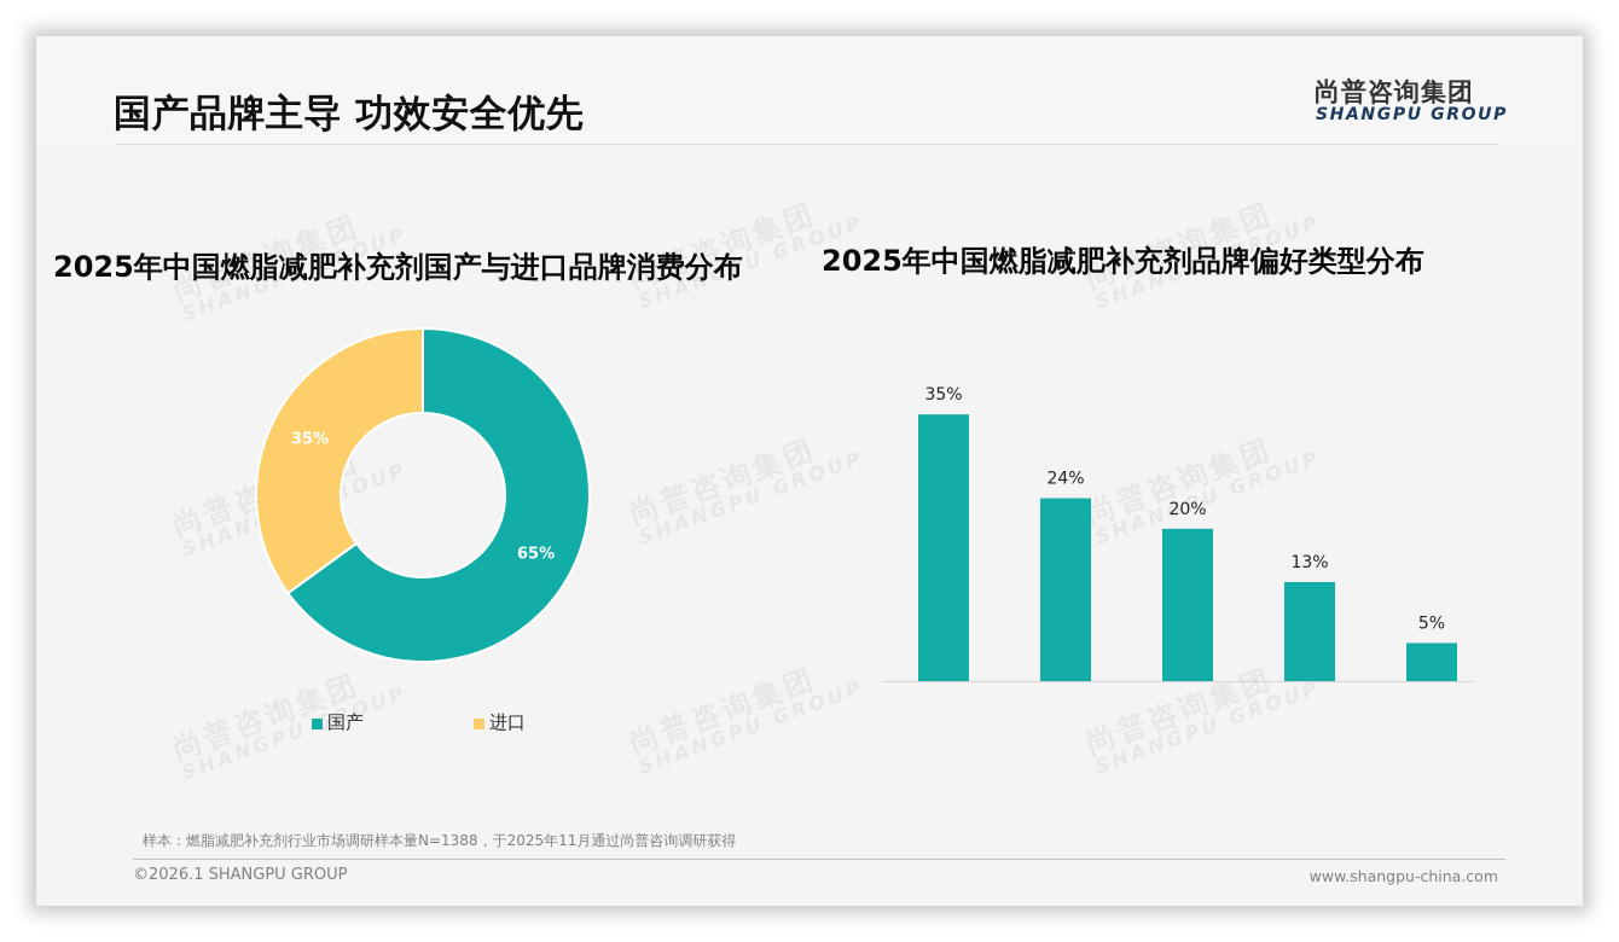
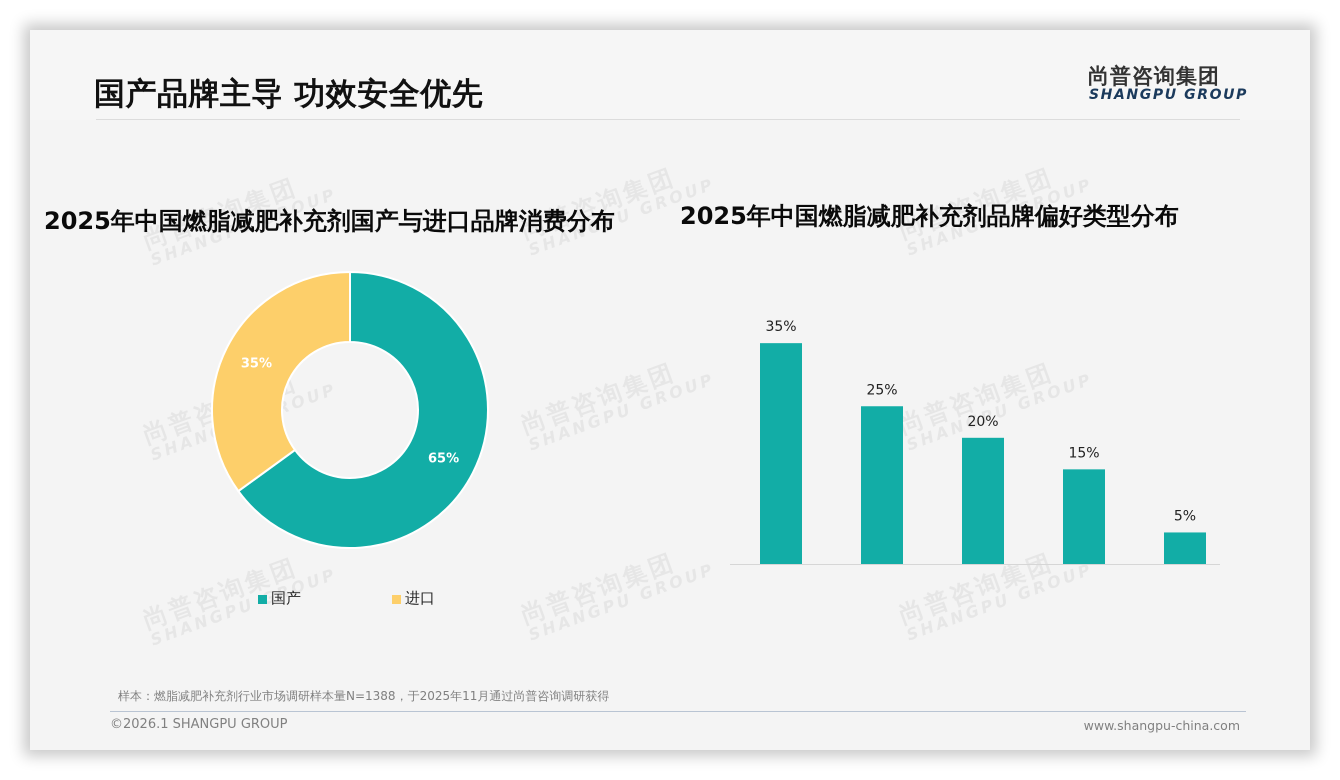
2025年中国燃脂减肥补充剂品牌偏好类型分布/安全信任型: 24% -> 25%
2025年中国燃脂减肥补充剂品牌偏好类型分布/品牌忠诚型: 13% -> 15%
